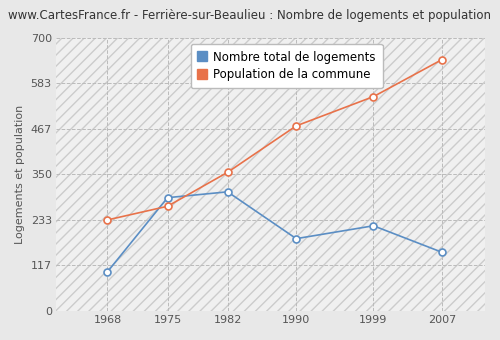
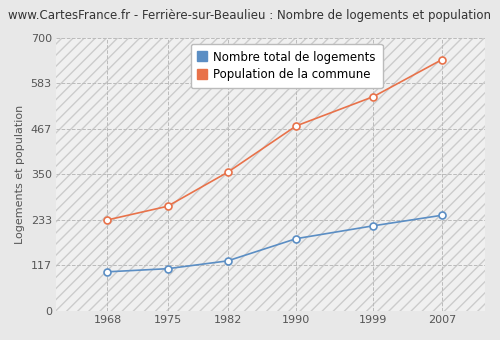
Nombre total de logements/1975: 290 -> 108
Nombre total de logements/1982: 305 -> 128
Nombre total de logements/2007: 150 -> 245
